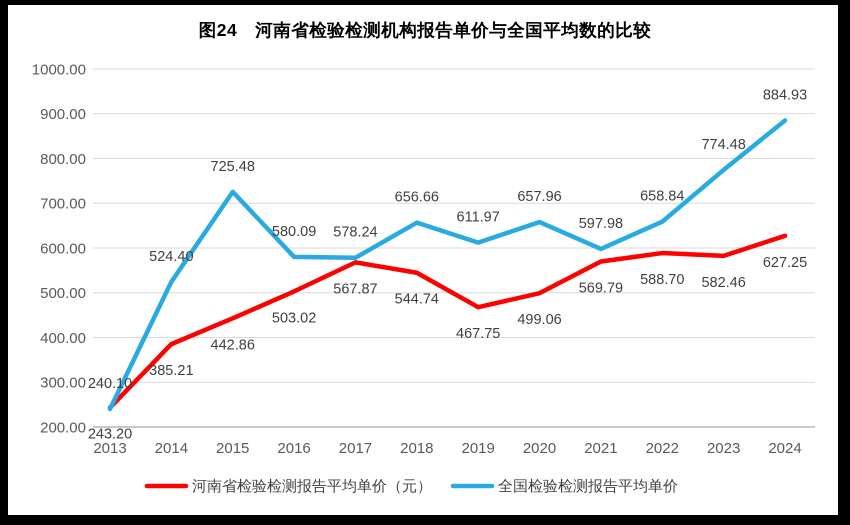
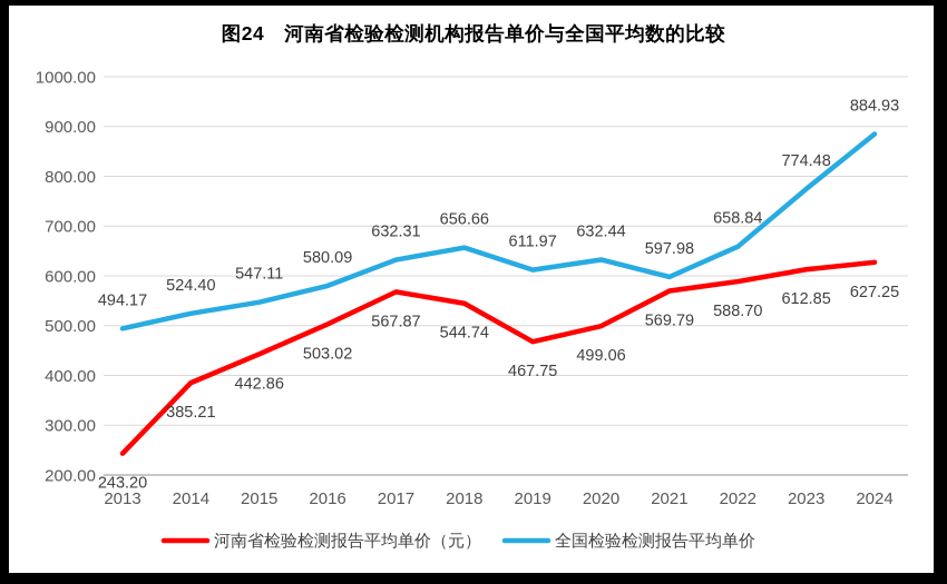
全国检验检测报告平均单价/2013: 240.10 -> 494.17
全国检验检测报告平均单价/2015: 725.48 -> 547.11
全国检验检测报告平均单价/2017: 578.24 -> 632.31
全国检验检测报告平均单价/2020: 657.96 -> 632.44
河南省检验检测报告平均单价（元）/2023: 582.46 -> 612.85
